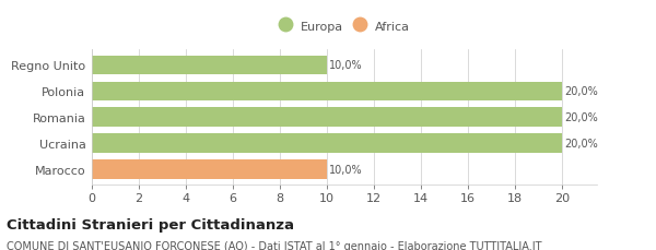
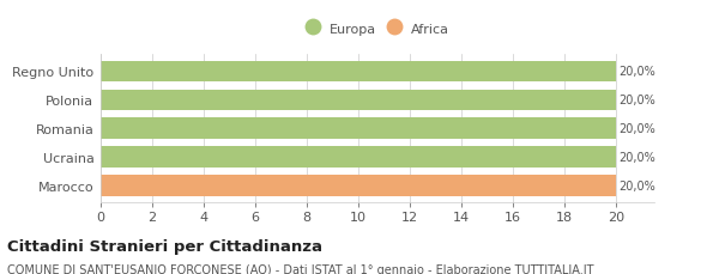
Regno Unito: 10,0% -> 20,0%
Marocco: 10,0% -> 20,0%
